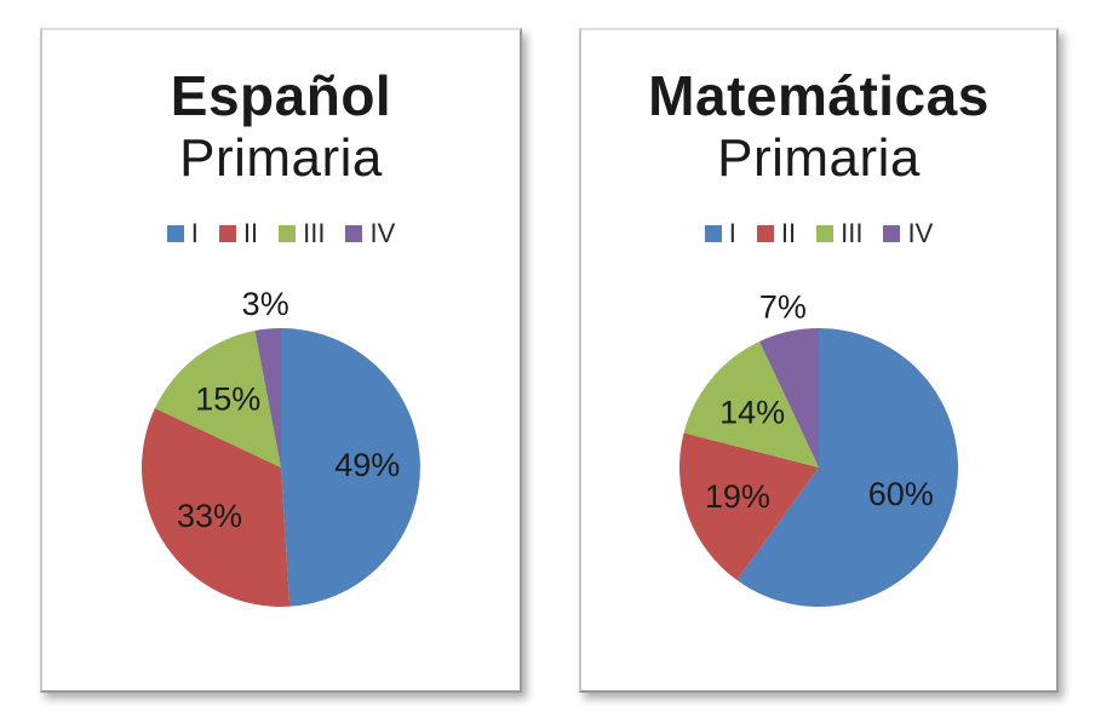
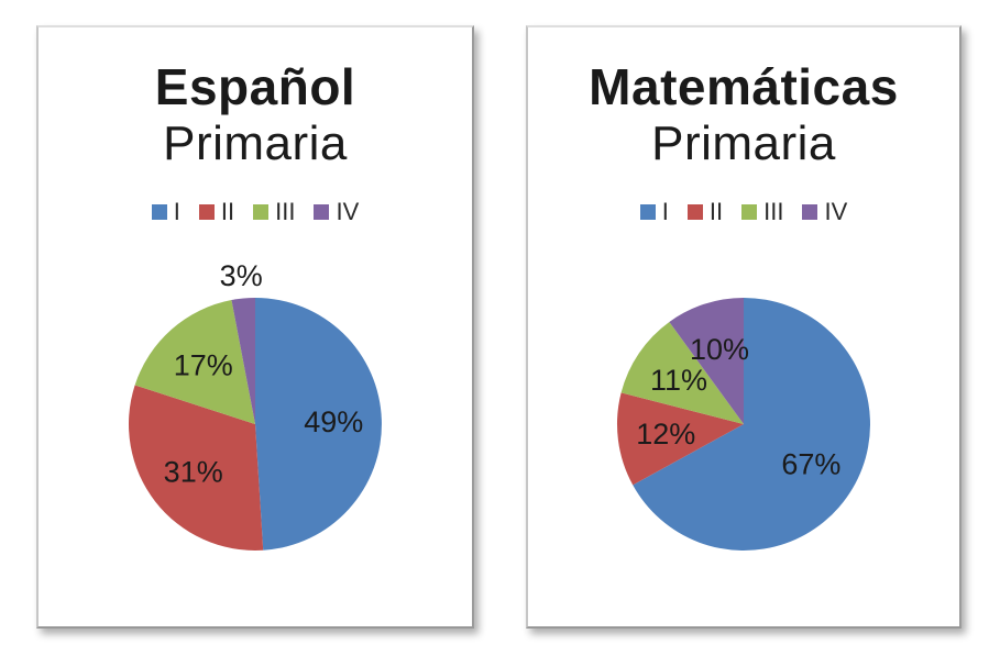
Español/II: 33% -> 31%
Español/III: 15% -> 17%
Matemáticas/I: 60% -> 67%
Matemáticas/II: 19% -> 12%
Matemáticas/III: 14% -> 11%
Matemáticas/IV: 7% -> 10%
